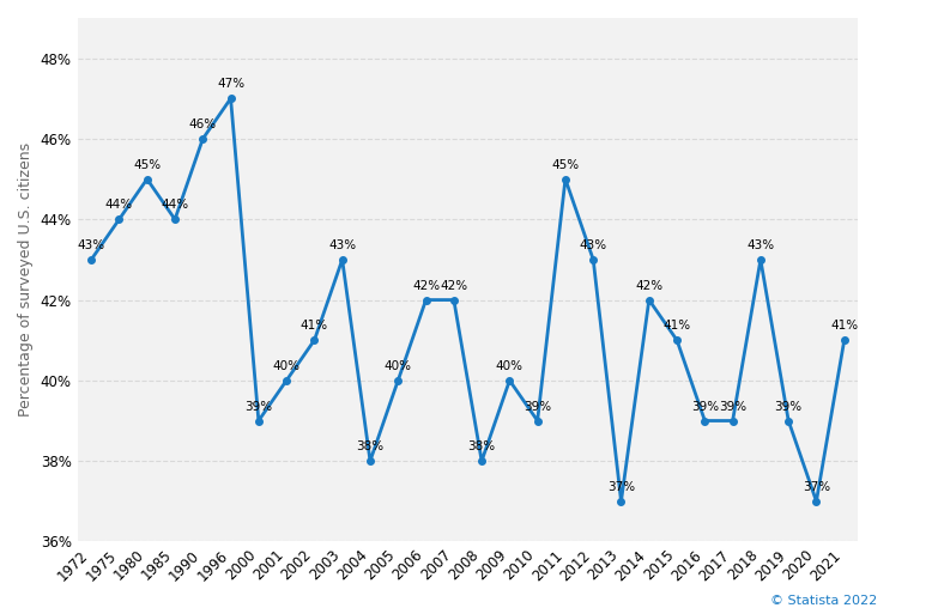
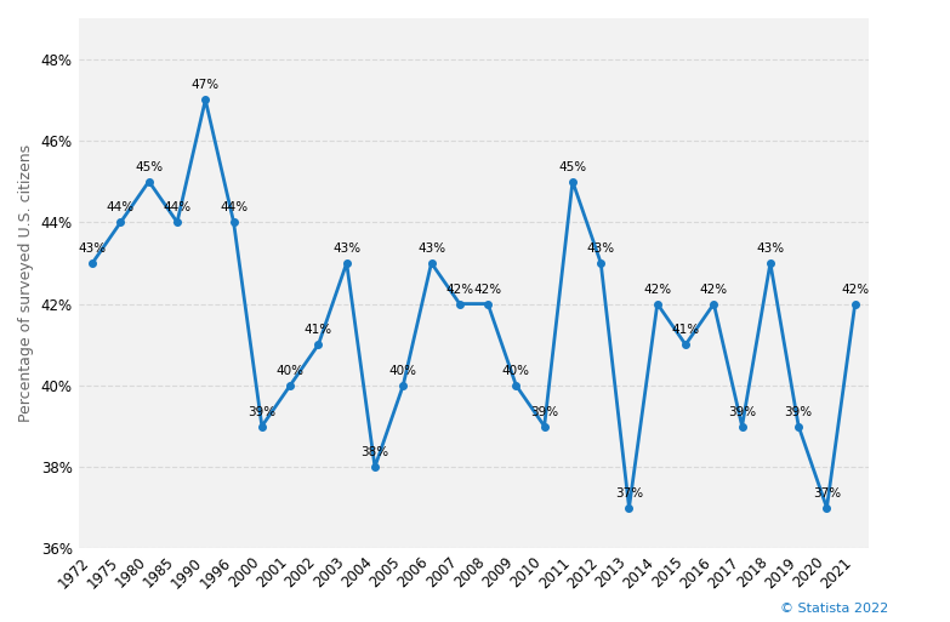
1990: 46% -> 47%
1996: 47% -> 44%
2006: 42% -> 43%
2008: 38% -> 42%
2016: 39% -> 42%
2021: 41% -> 42%
